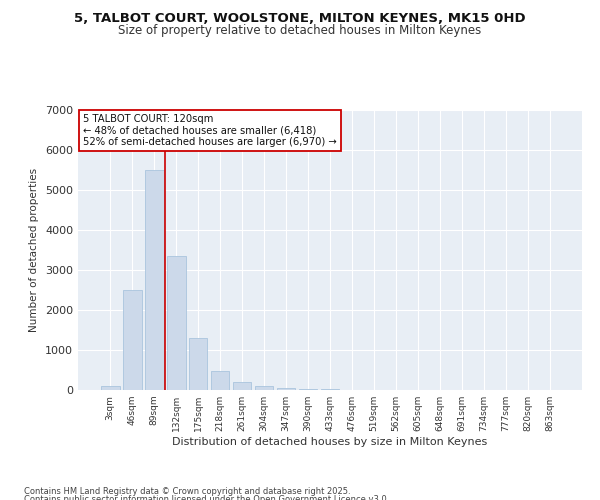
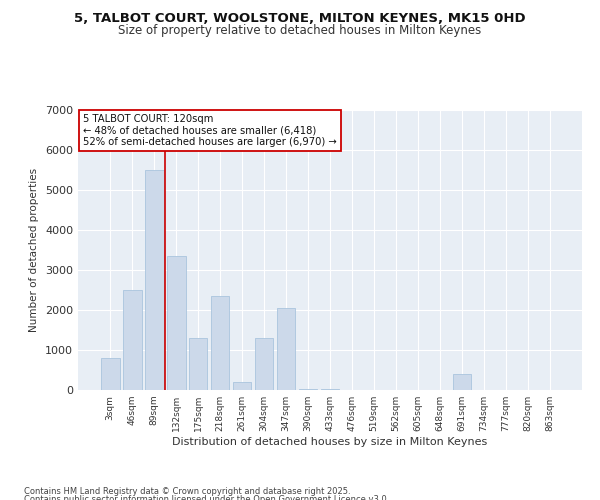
3sqm: 100 -> 800
218sqm: 480 -> 2350
304sqm: 100 -> 1300
347sqm: 60 -> 2050
691sqm: 0 -> 400
